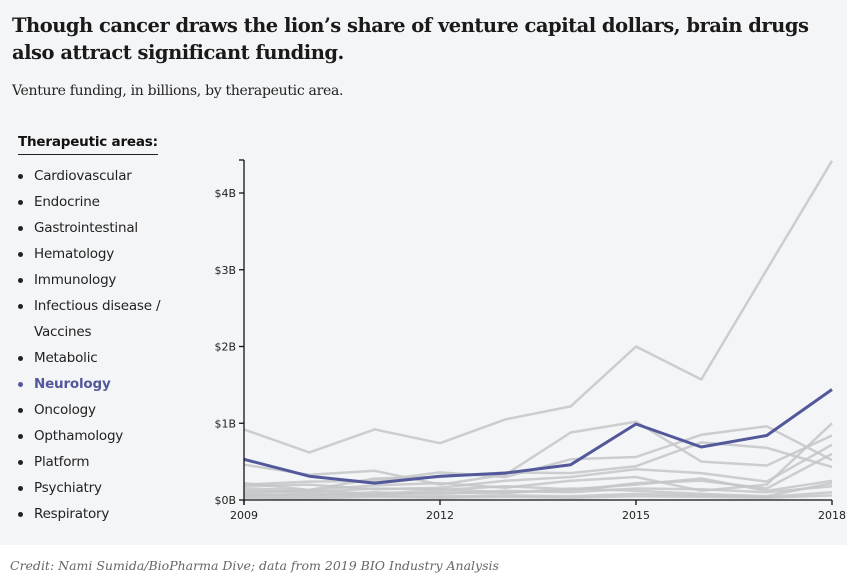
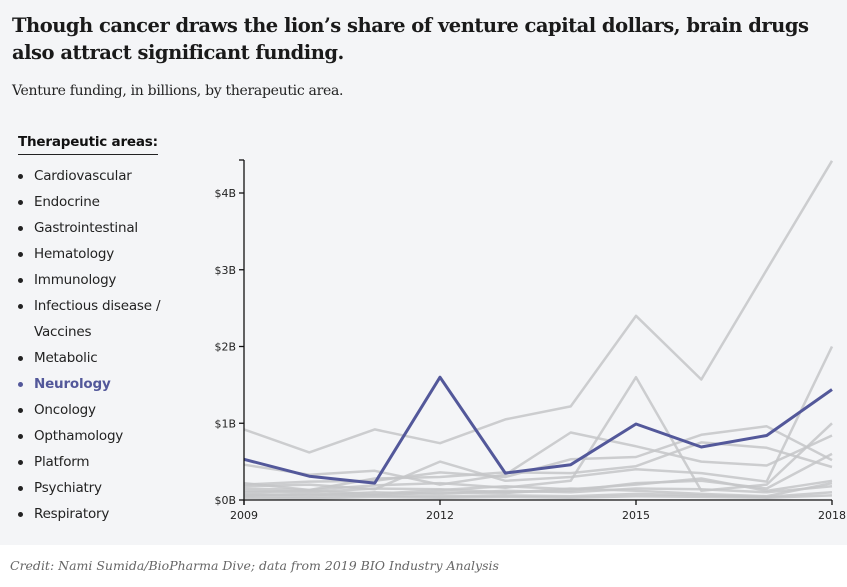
Neurology/2012: $0.3B -> $1.6B
Metabolic/2012: $0.2B -> $0.5B
Oncology/2015: $2.0B -> $2.4B
Infectious disease / Vaccines/2015: $1.0B -> $0.7B
Cardiovascular/2015: $0.3B -> $1.6B
Metabolic/2018: $0.7B -> $2.0B
